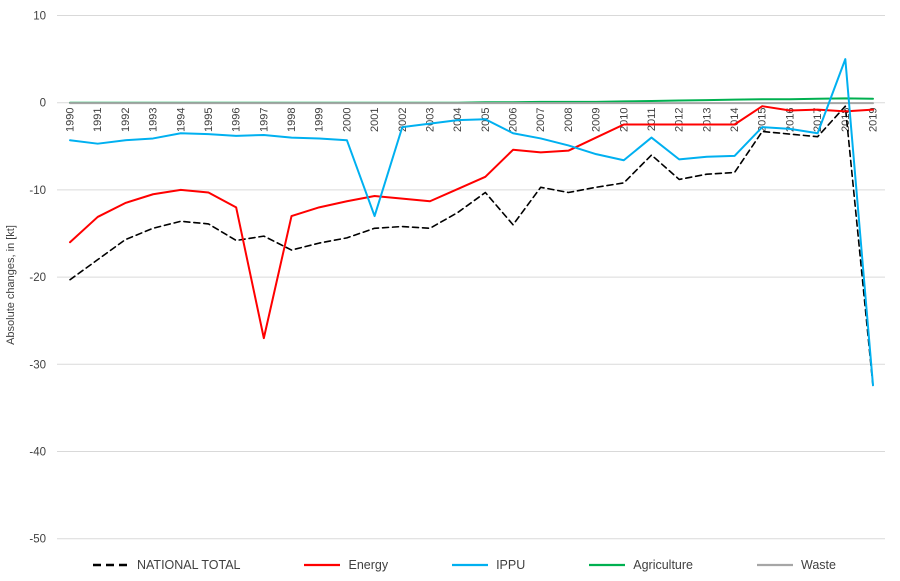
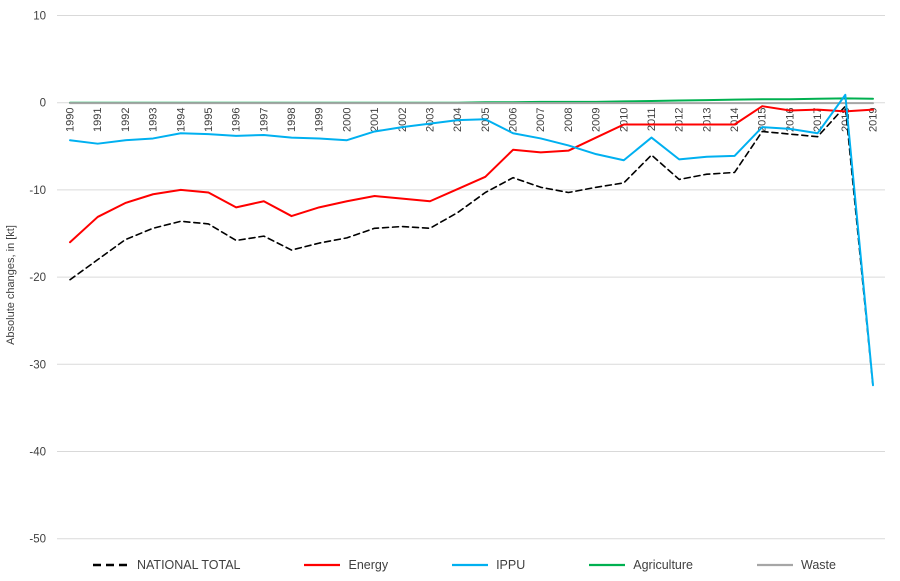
Energy/1997: -27 -> -11
IPPU/2001: -13 -> -3
NATIONAL TOTAL/2006: -14 -> -9
IPPU/2018: 5 -> 1
